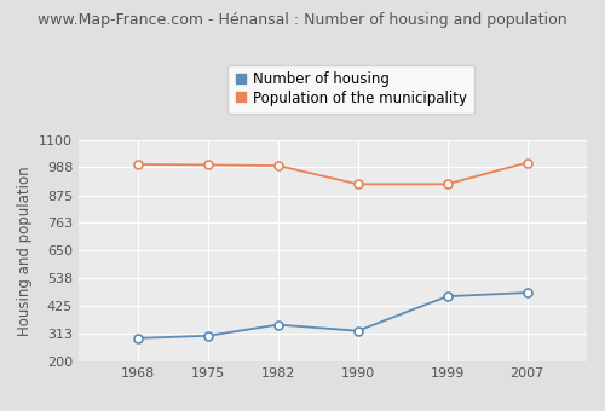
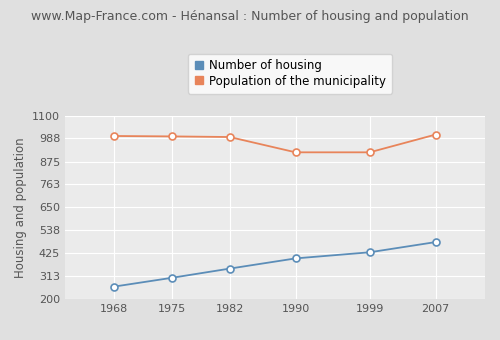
Number of housing/1968: 295 -> 262
Number of housing/1990: 325 -> 400
Number of housing/1999: 465 -> 430
